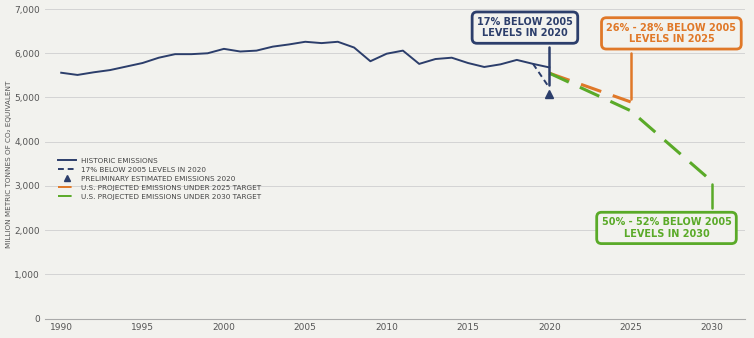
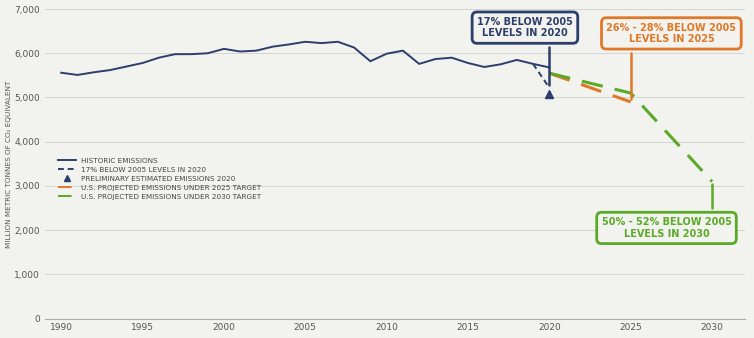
U.S. PROJECTED EMISSIONS UNDER 2030 TARGET/2025: 4,700 -> 5,100
